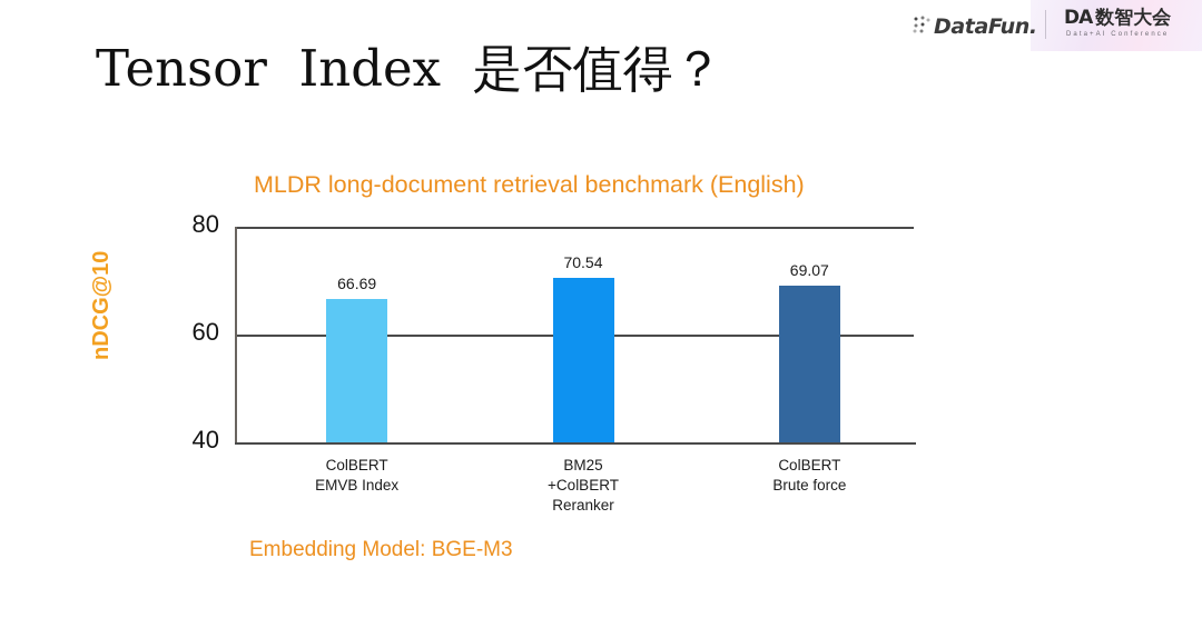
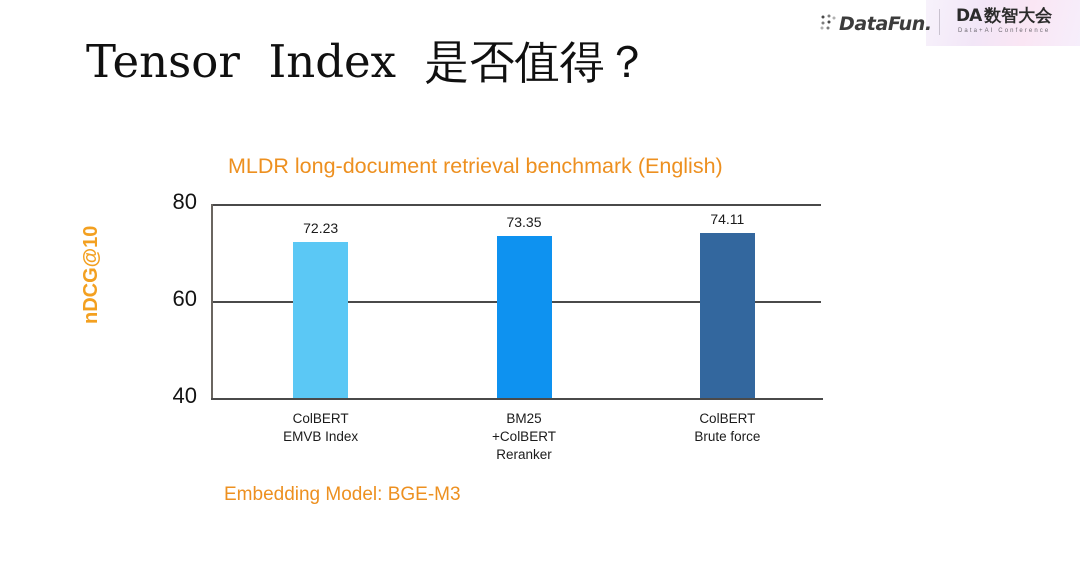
ColBERT EMVB Index: 66.69 -> 72.23
BM25 +ColBERT Reranker: 70.54 -> 73.35
ColBERT Brute force: 69.07 -> 74.11
